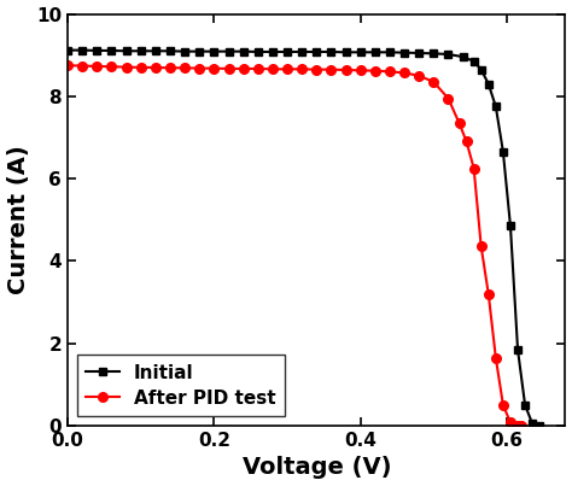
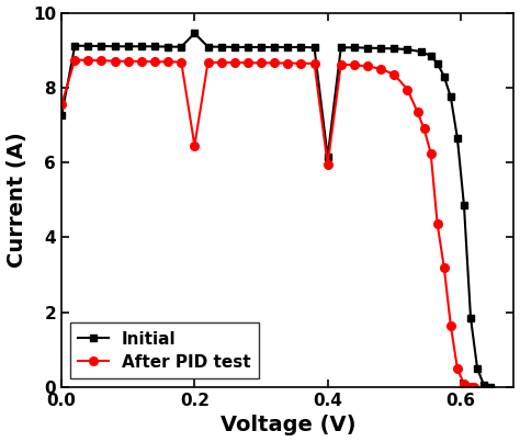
Initial/0.0: 9.12 -> 7.25
After PID test/0.0: 8.75 -> 7.55
Initial/0.2: 9.09 -> 9.45
After PID test/0.2: 8.68 -> 6.45
Initial/0.4: 9.07 -> 6.15
After PID test/0.4: 8.63 -> 5.95
